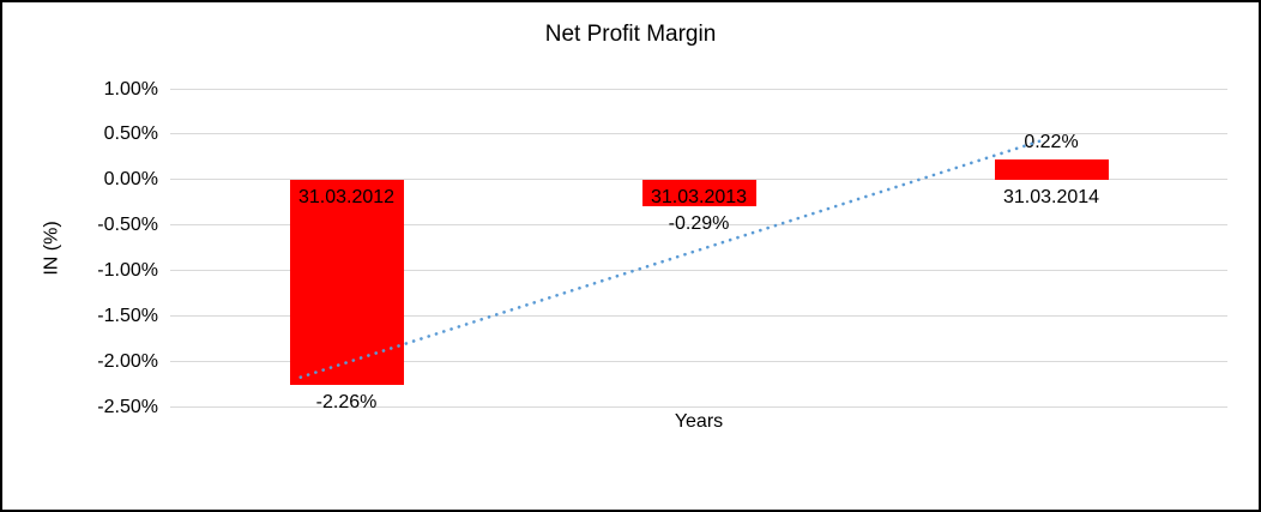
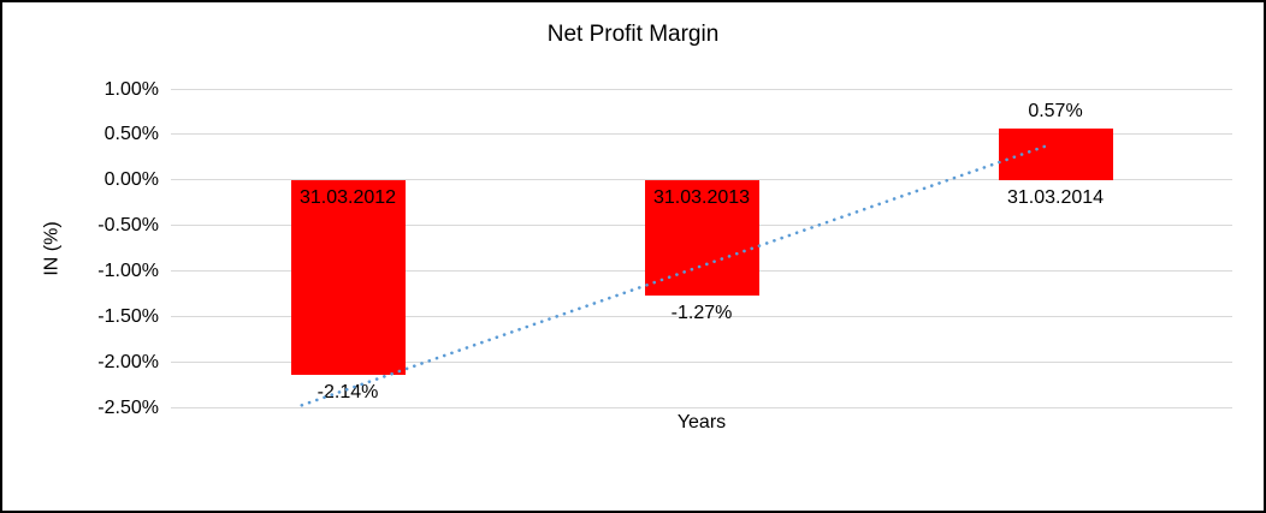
31.03.2012: -2.26% -> -2.14%
31.03.2013: -0.29% -> -1.27%
31.03.2014: 0.22% -> 0.57%
